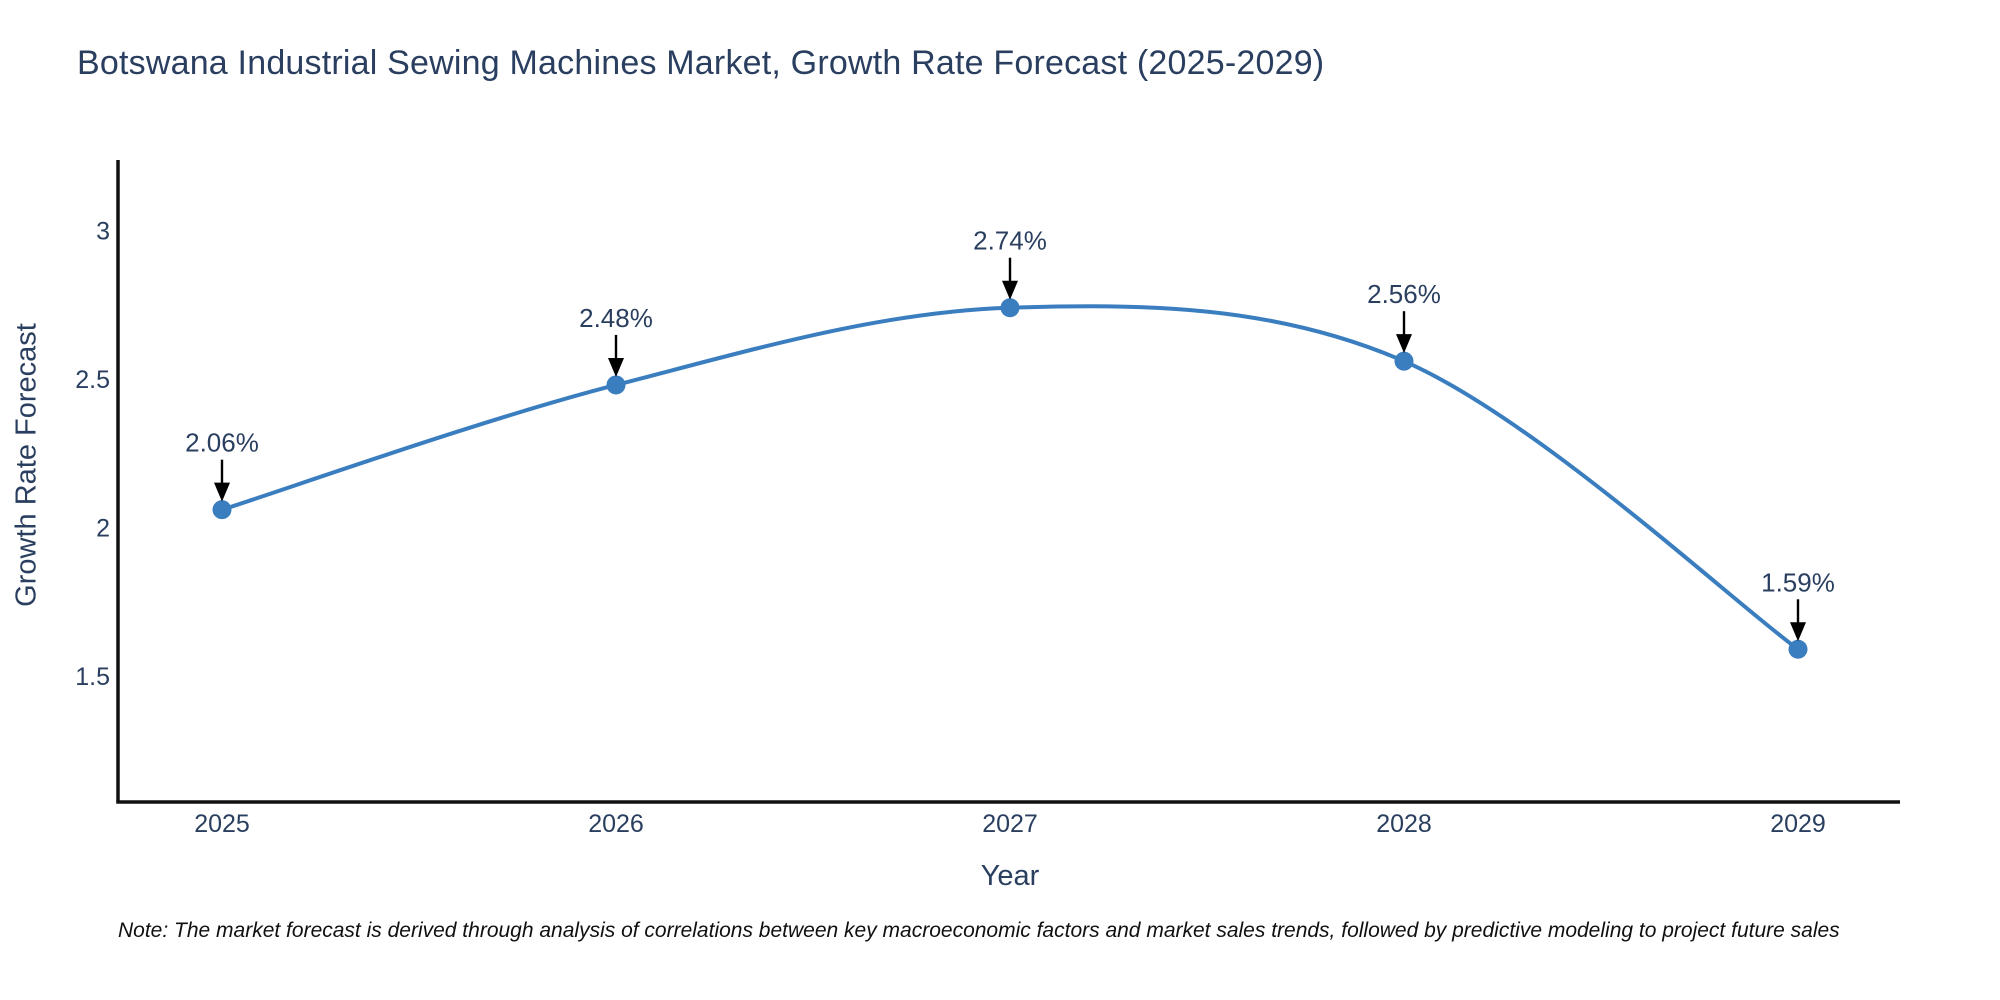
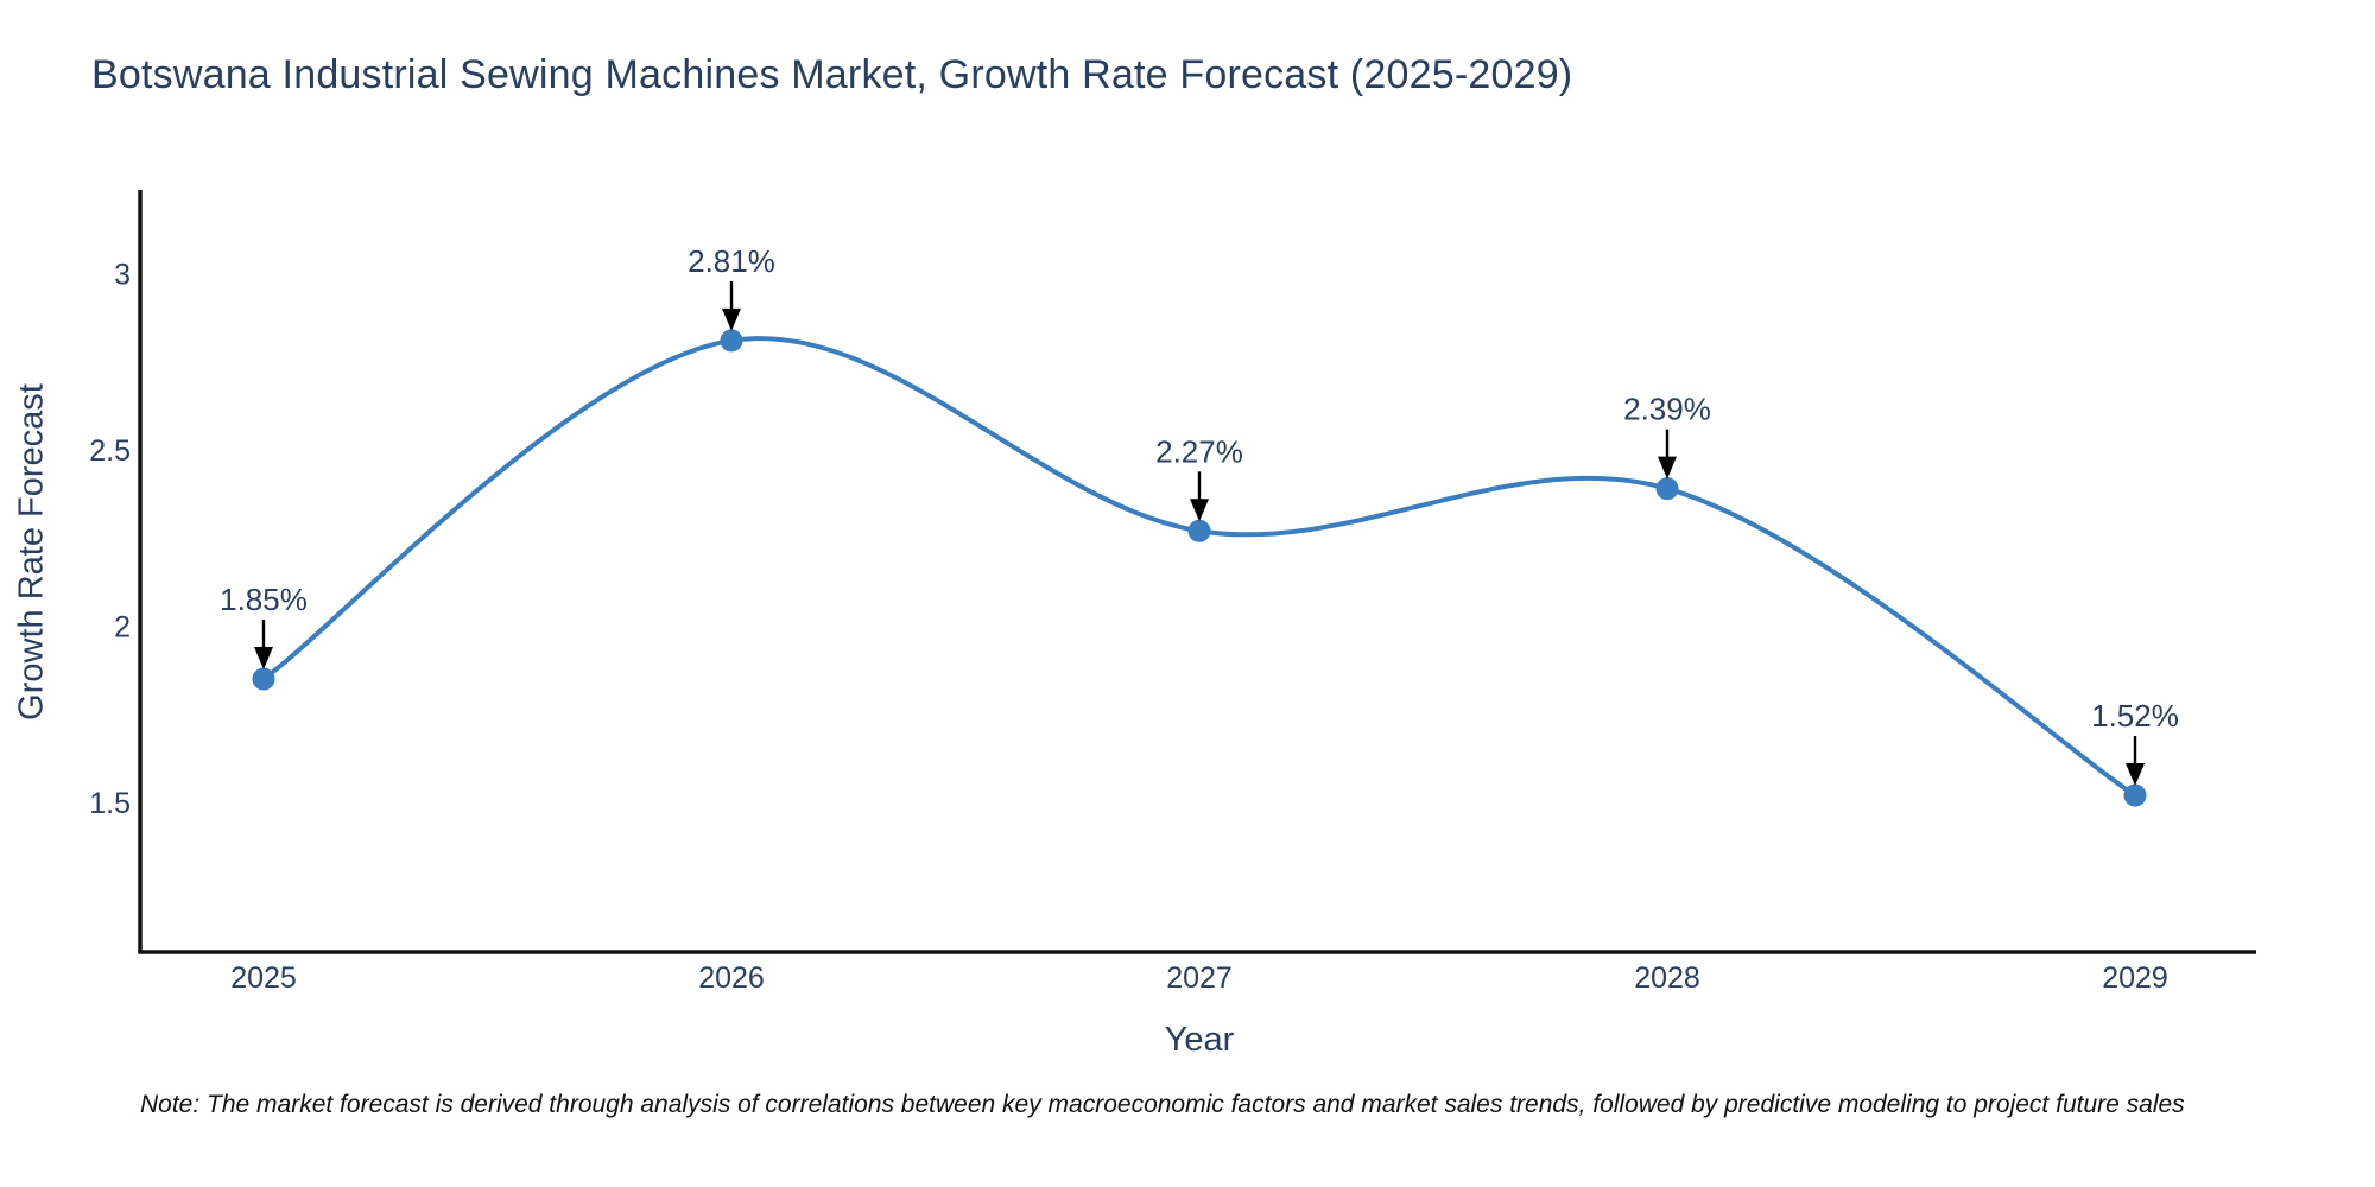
2025: 2.06% -> 1.85%
2026: 2.48% -> 2.81%
2027: 2.74% -> 2.27%
2028: 2.56% -> 2.39%
2029: 1.59% -> 1.52%
